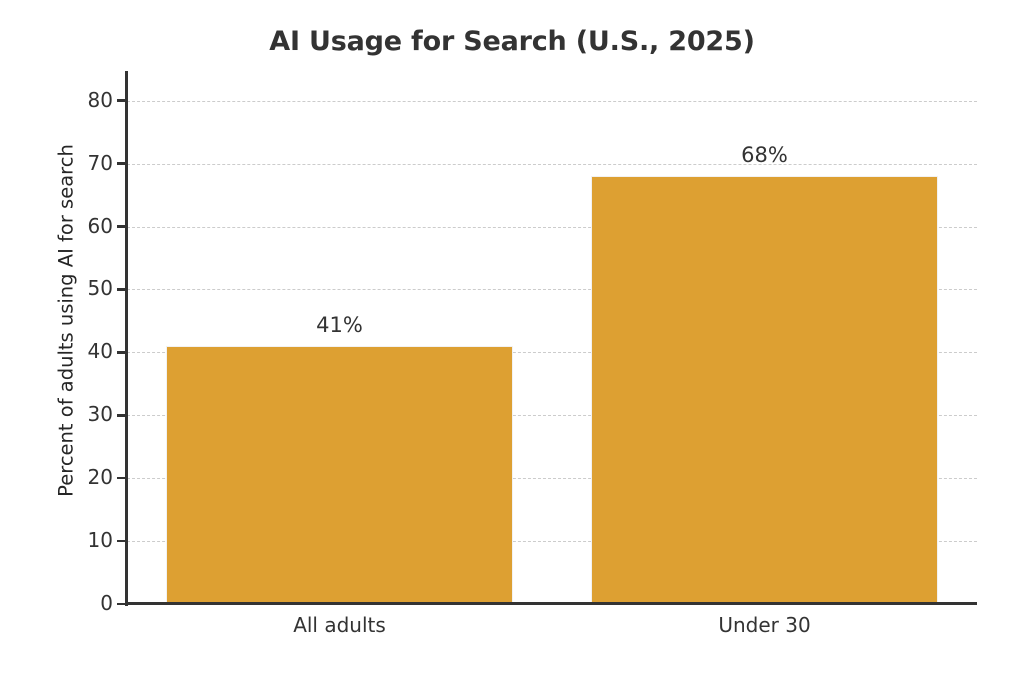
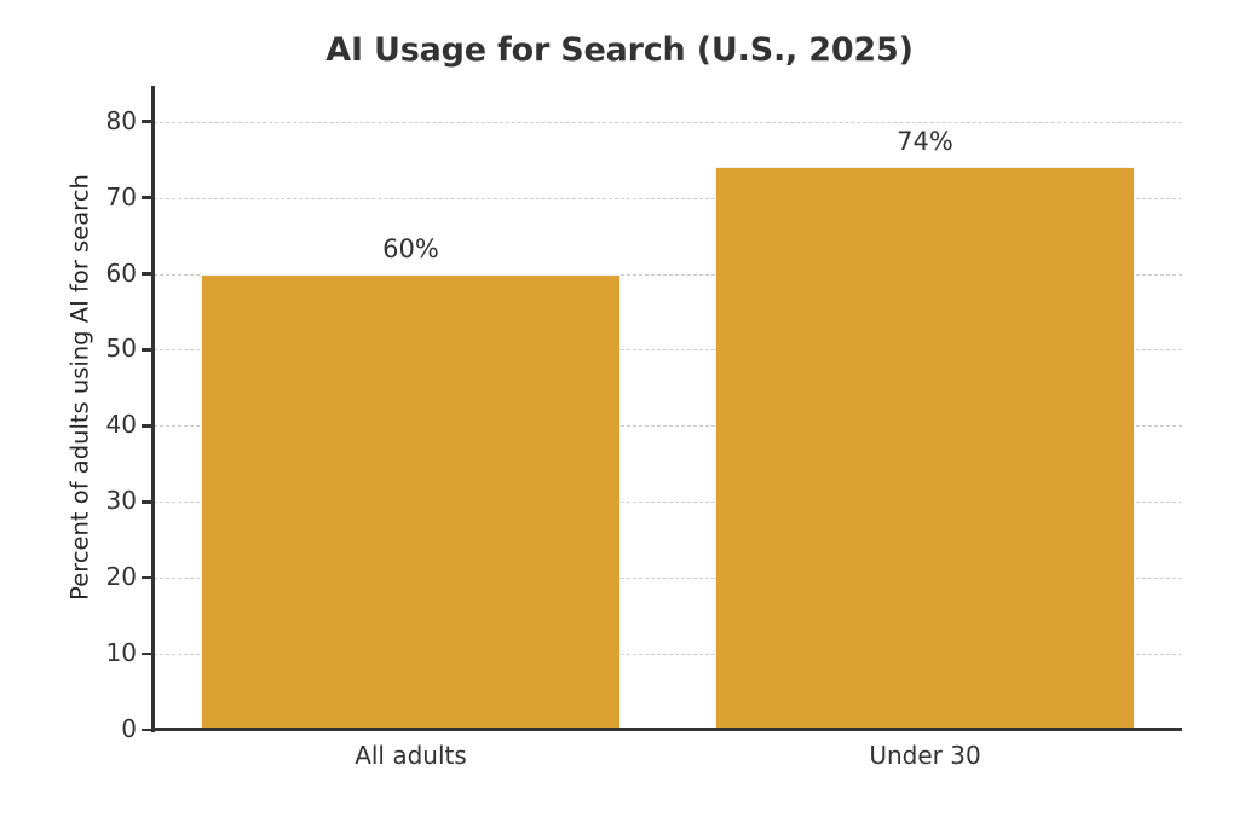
All adults: 41% -> 60%
Under 30: 68% -> 74%
